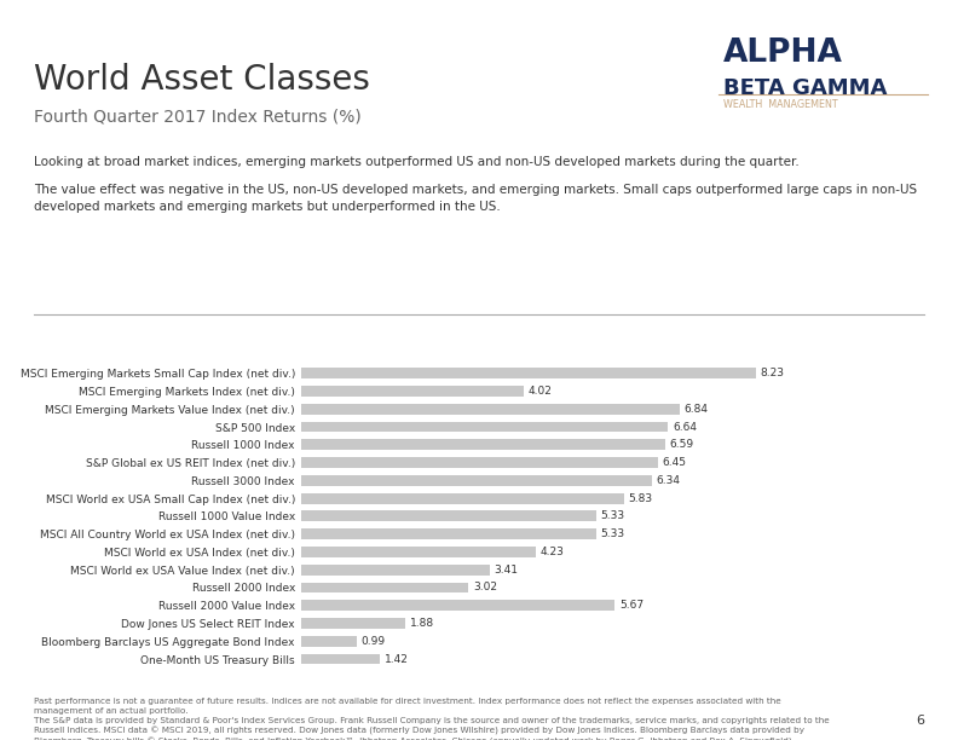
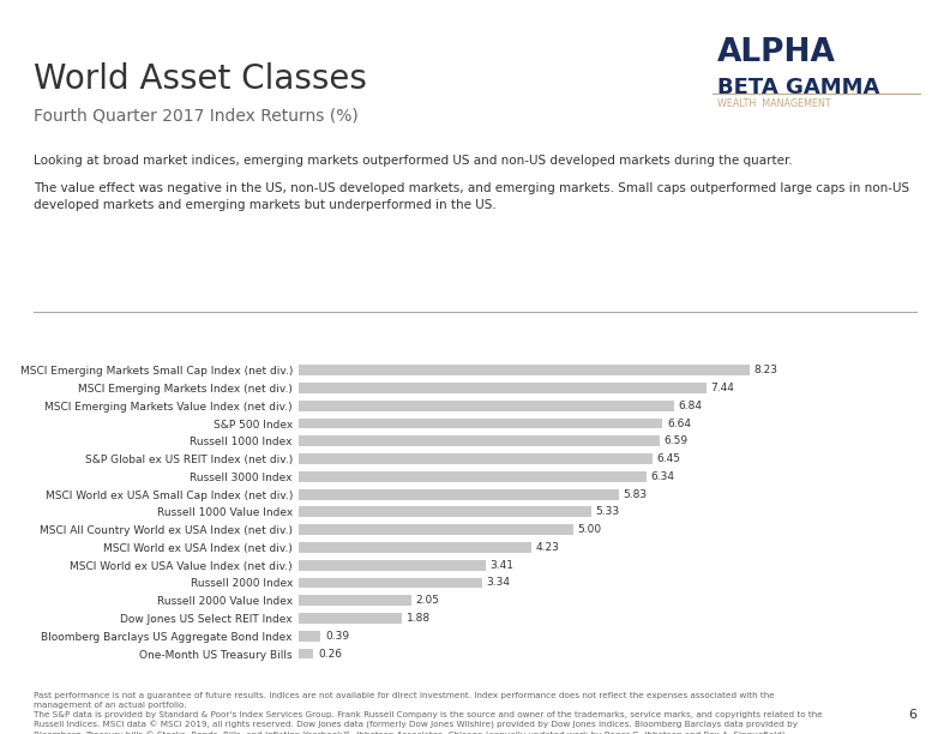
MSCI Emerging Markets Index (net div.): 4.02 -> 7.44
MSCI All Country World ex USA Index (net div.): 5.33 -> 5.00
Russell 2000 Index: 3.02 -> 3.34
Russell 2000 Value Index: 5.67 -> 2.05
Bloomberg Barclays US Aggregate Bond Index: 0.99 -> 0.39
One-Month US Treasury Bills: 1.42 -> 0.26
